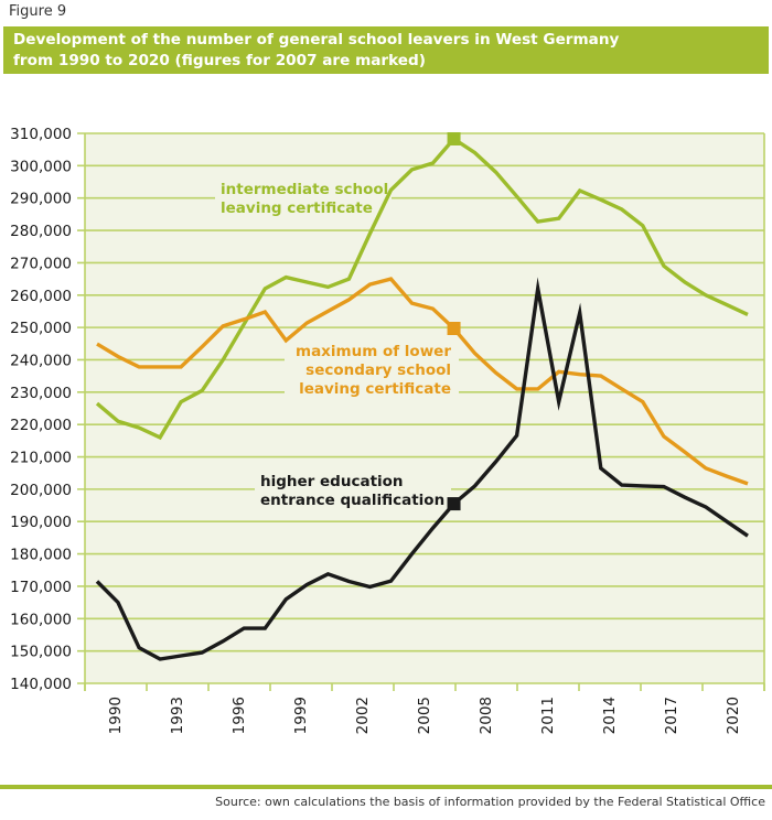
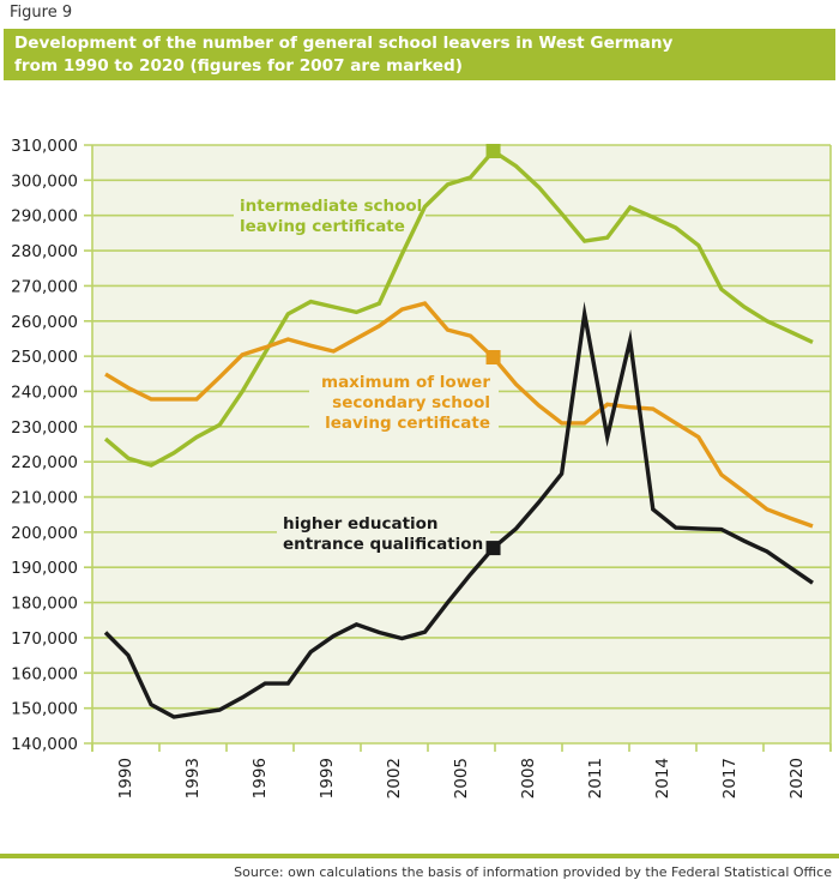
intermediate school leaving certificate/1993: 216000 -> 222000
maximum of lower secondary school leaving certificate/1999: 246000 -> 253000
